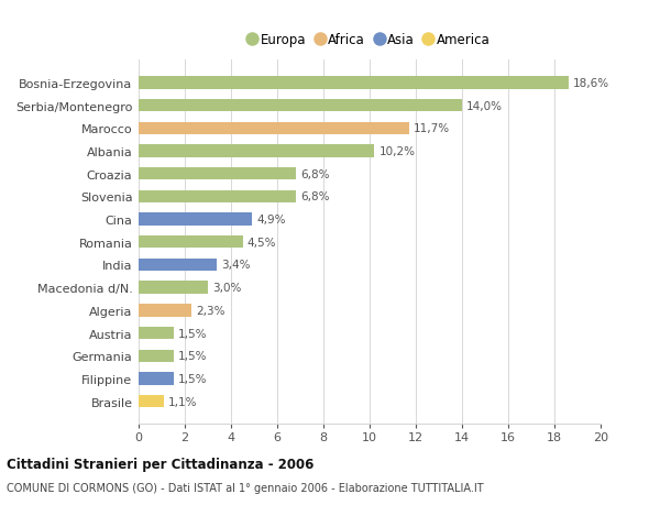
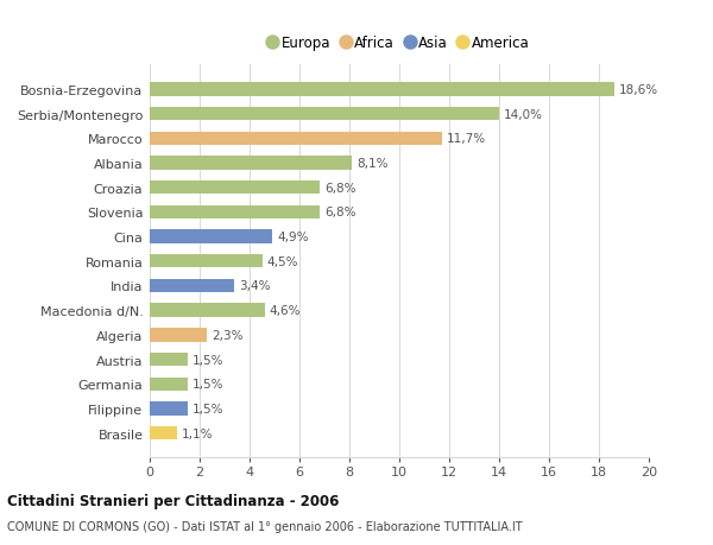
Albania: 10,2% -> 8,1%
Macedonia d/N.: 3,0% -> 4,6%
